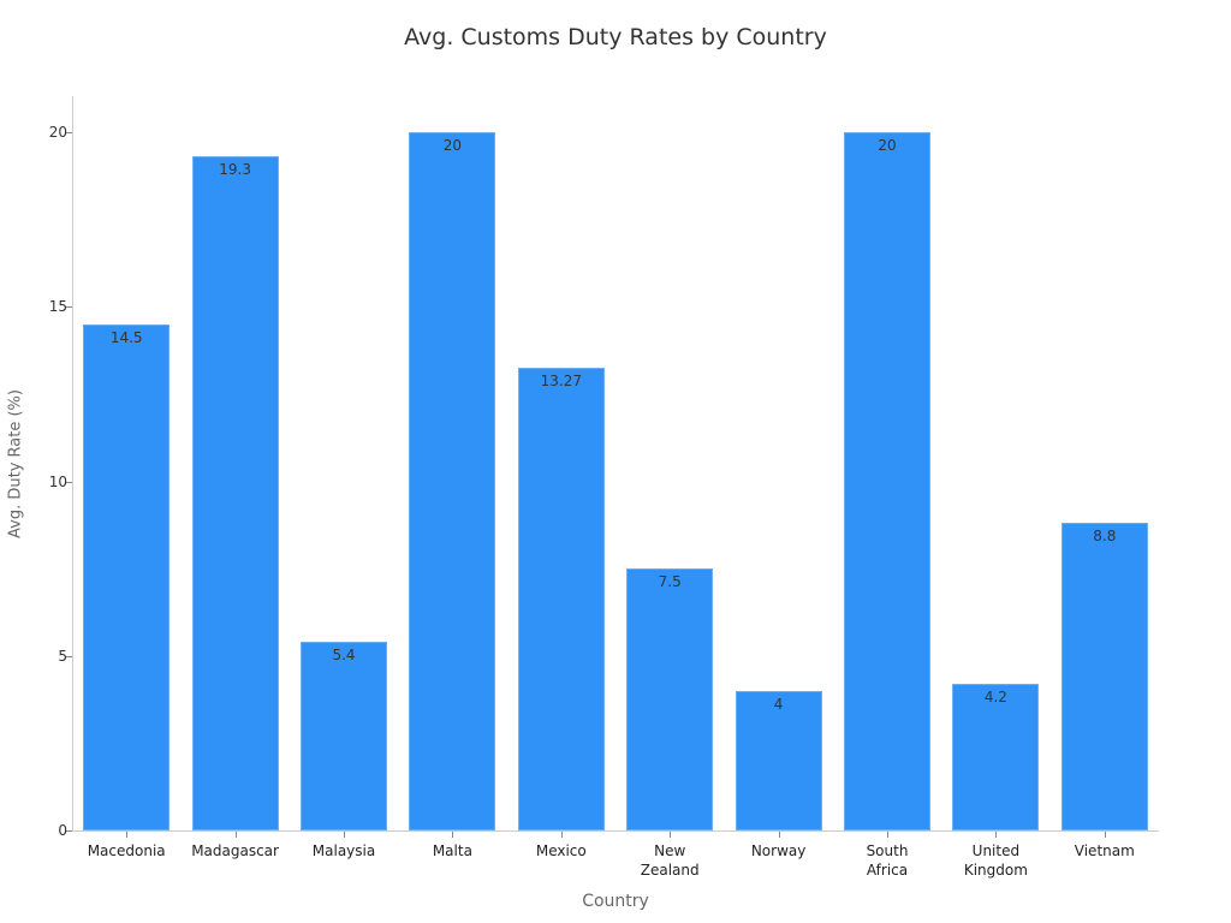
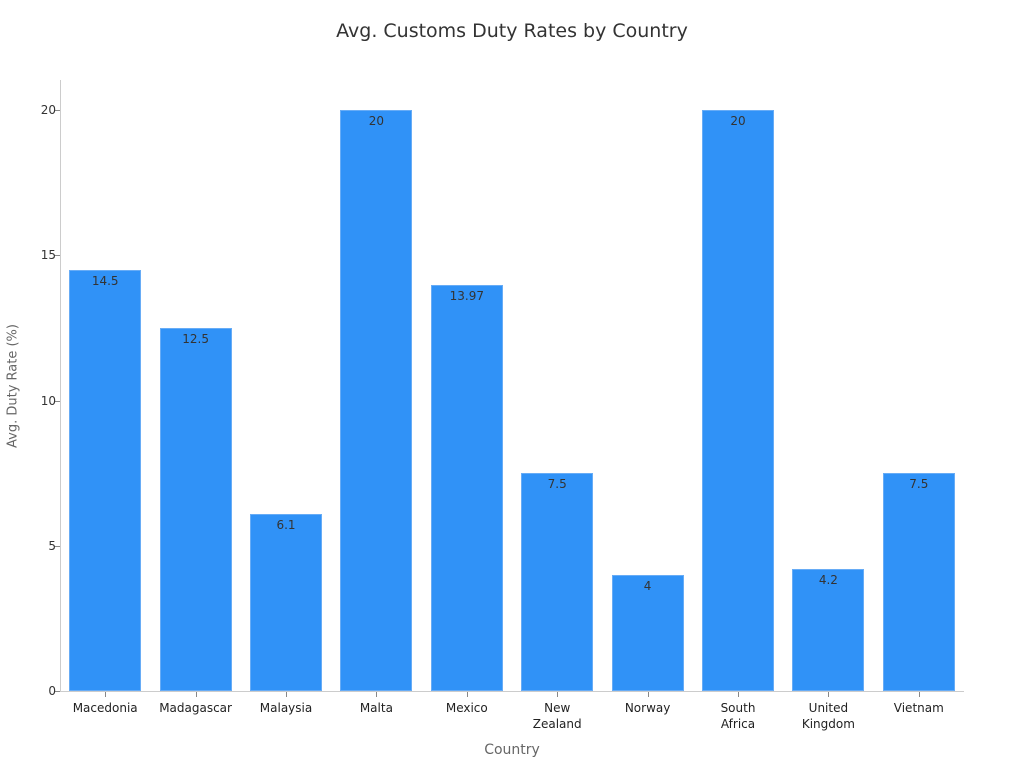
Madagascar: 19.3 -> 12.5
Malaysia: 5.4 -> 6.1
Mexico: 13.27 -> 13.97
Vietnam: 8.8 -> 7.5
